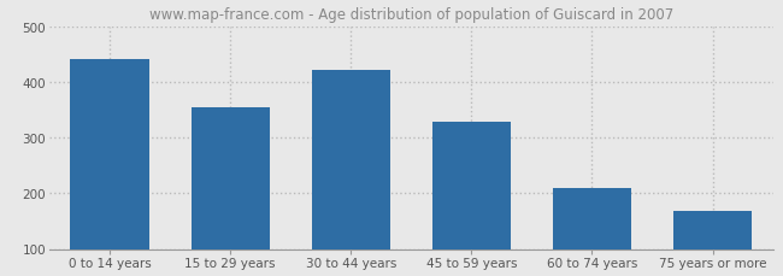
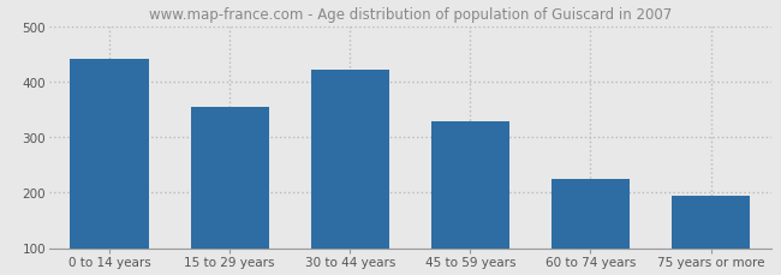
60 to 74 years: 210 -> 225
75 years or more: 168 -> 195
